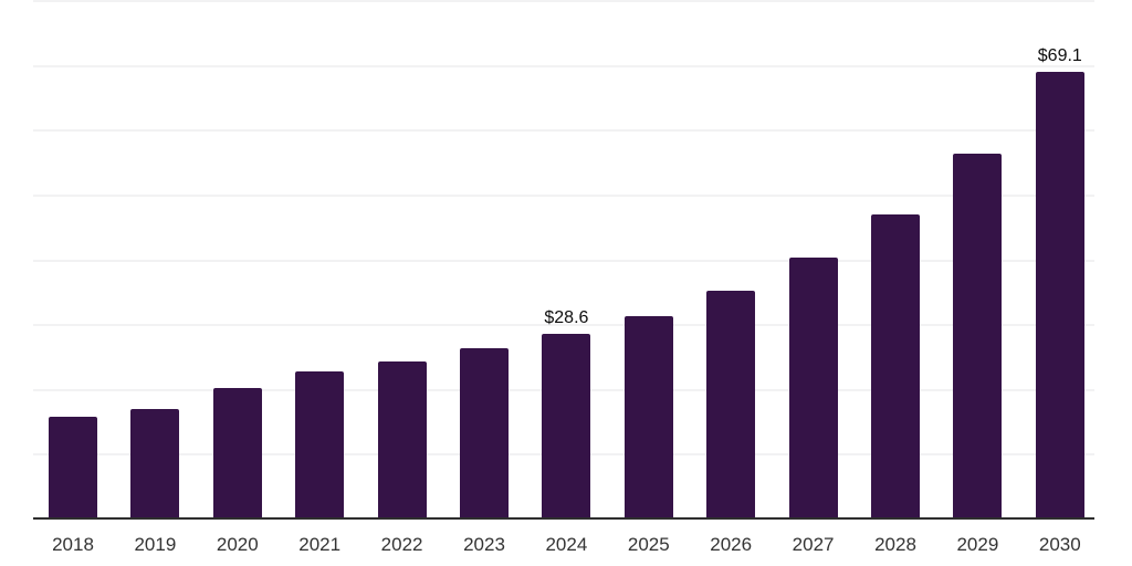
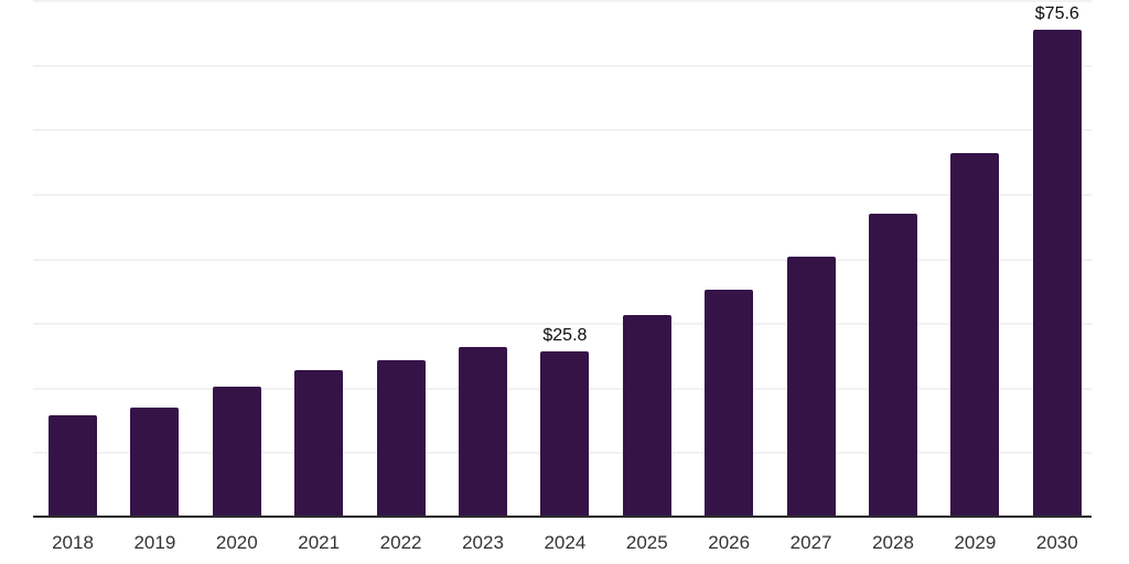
2024: $28.6 -> $25.8
2030: $69.1 -> $75.6
